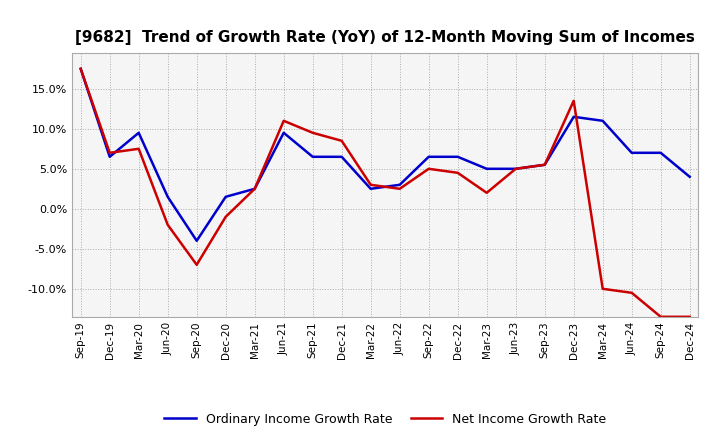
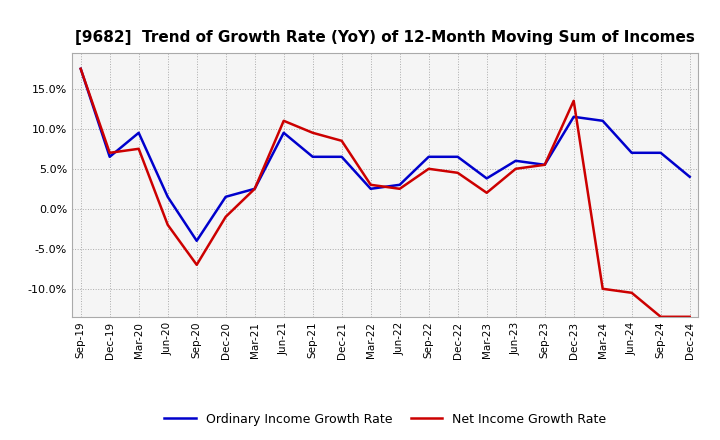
Ordinary Income Growth Rate/Mar-23: 5.0% -> 3.8%
Ordinary Income Growth Rate/Jun-23: 5.0% -> 6.0%
